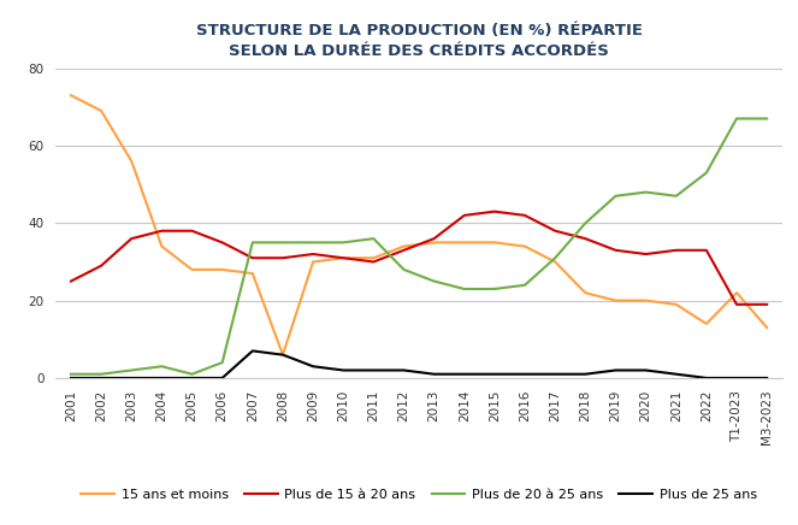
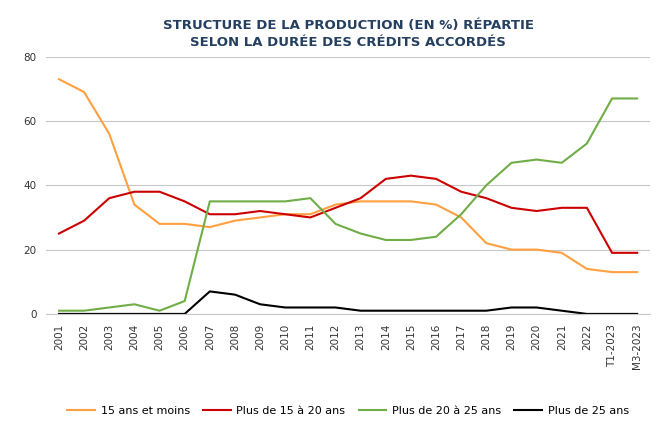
15 ans et moins/2008: 6 -> 29
15 ans et moins/T1-2023: 22 -> 13
